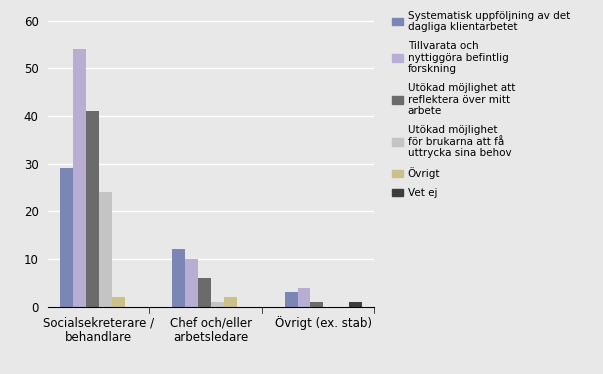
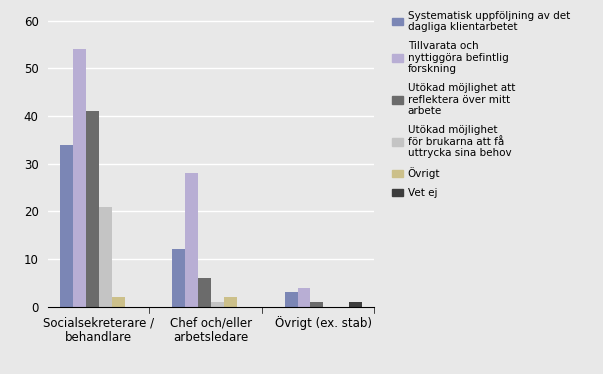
Systematisk uppföljning av det dagliga klientarbetet/Socialsekreterare / behandlare: 29 -> 34
Utökad möjlighet för brukarna att få uttrycka sina behov/Socialsekreterare / behandlare: 24 -> 21
Tillvarata och nyttiggöra befintlig forskning/Chef och/eller arbetsledare: 10 -> 28
